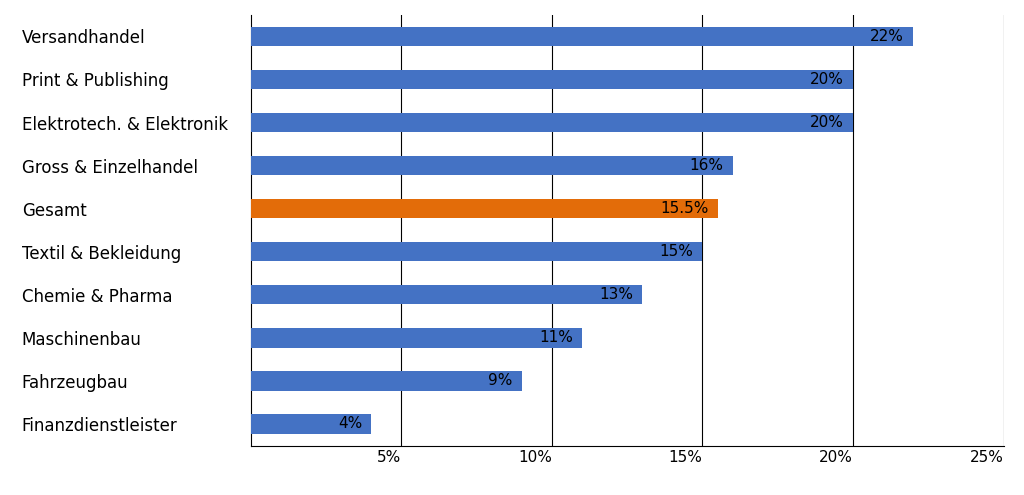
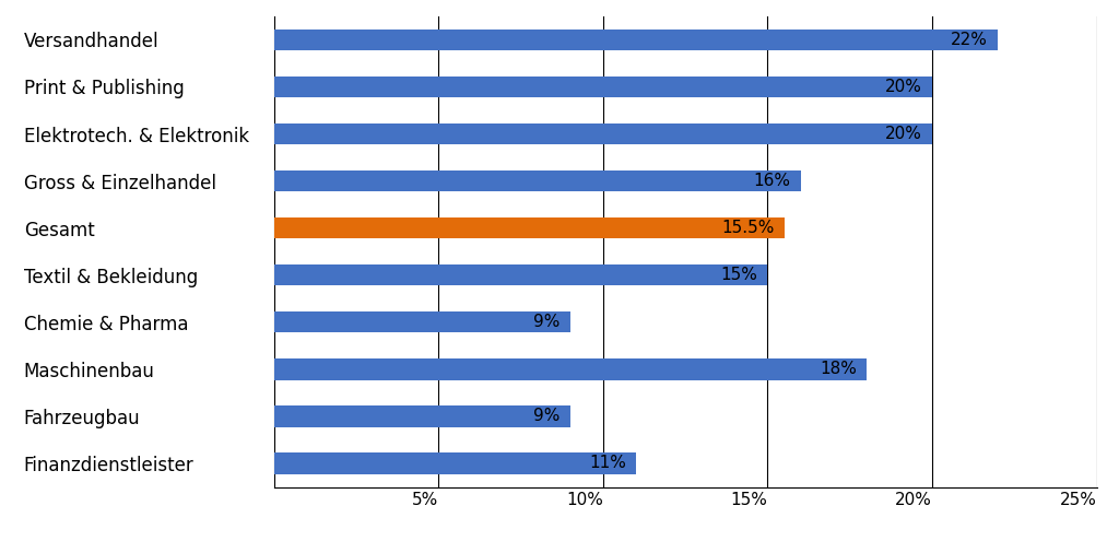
Chemie & Pharma: 13% -> 9%
Maschinenbau: 11% -> 18%
Finanzdienstleister: 4% -> 11%
